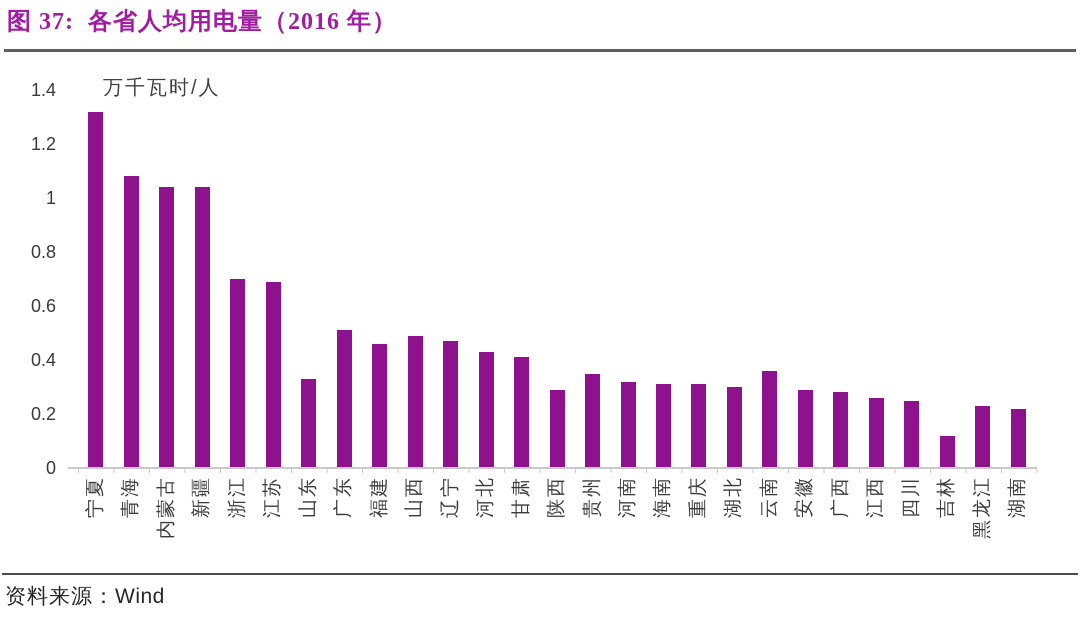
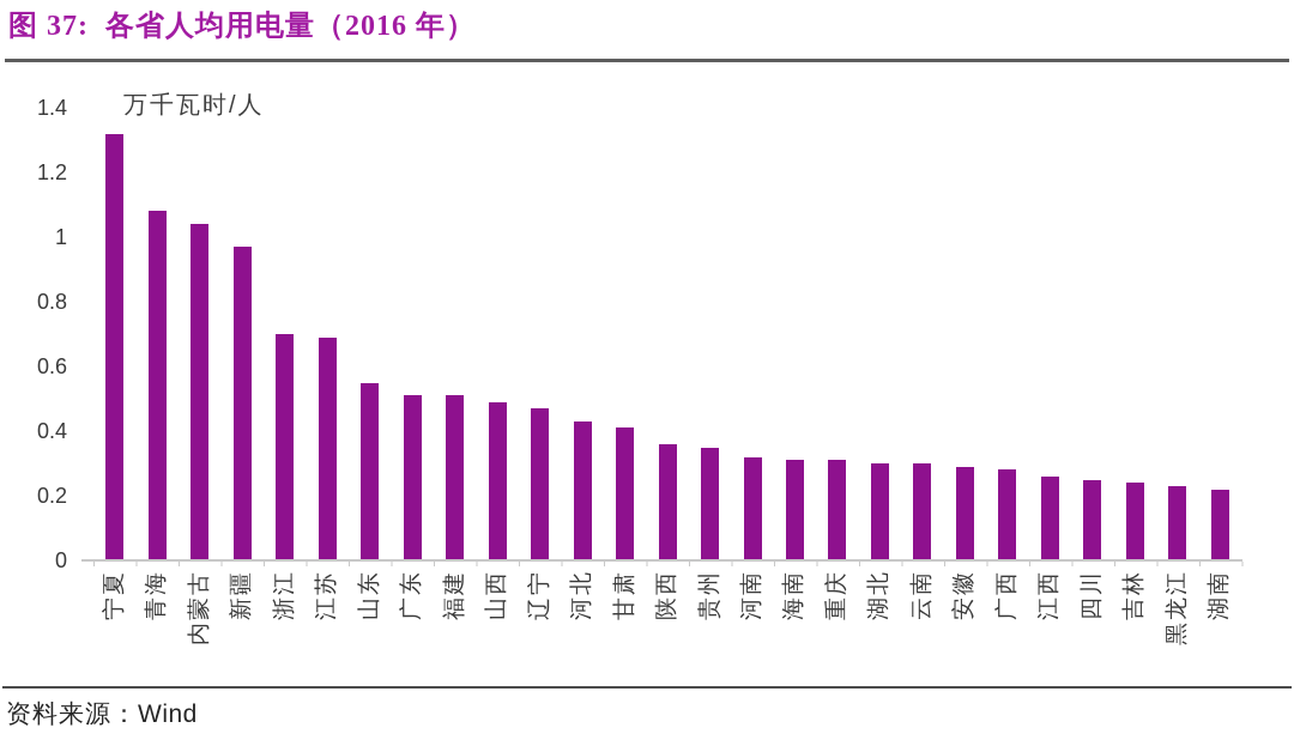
新疆: 1.04 -> 0.97
山东: 0.33 -> 0.55
福建: 0.46 -> 0.51
陕西: 0.29 -> 0.36
云南: 0.36 -> 0.30
吉林: 0.12 -> 0.24
